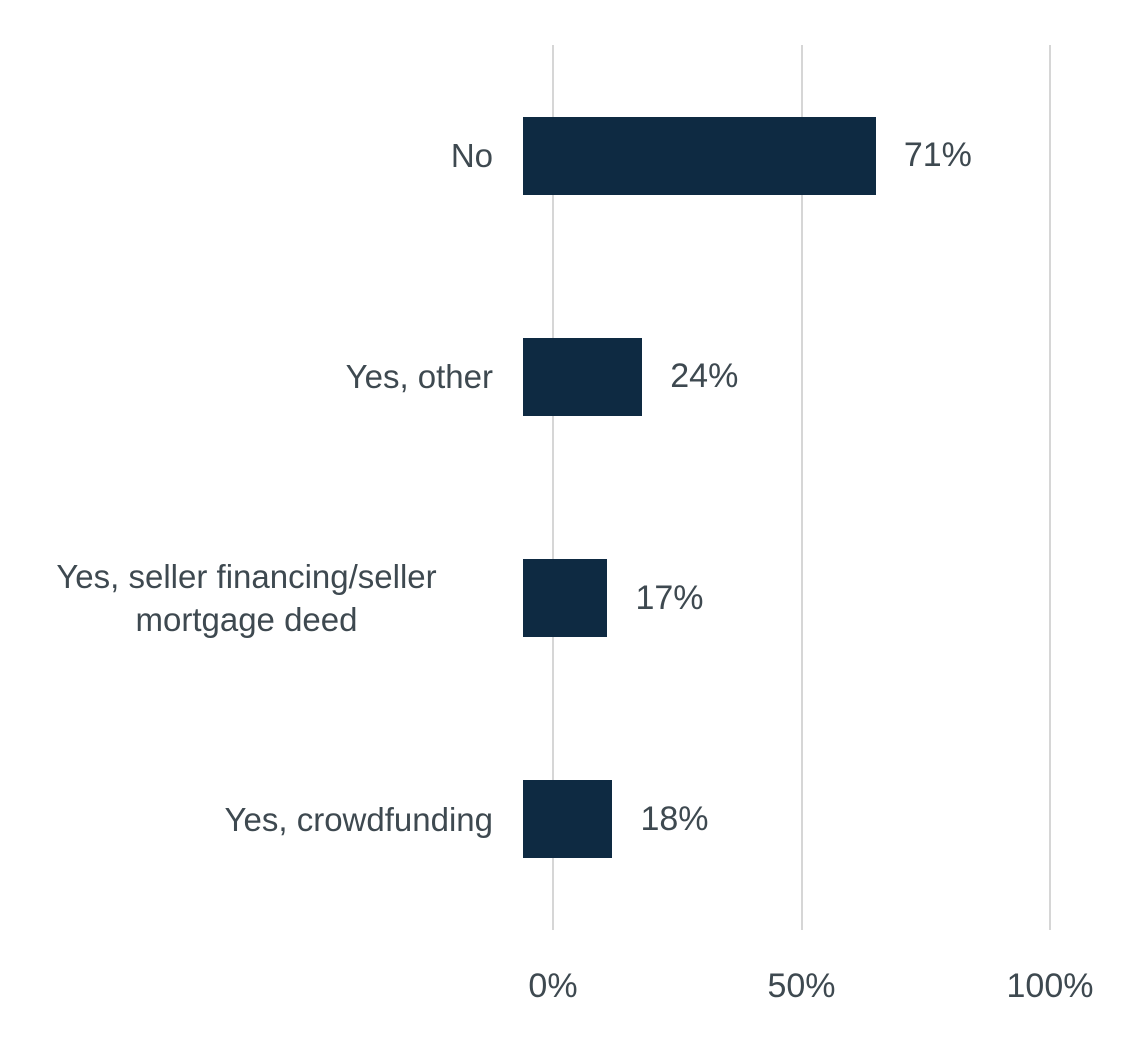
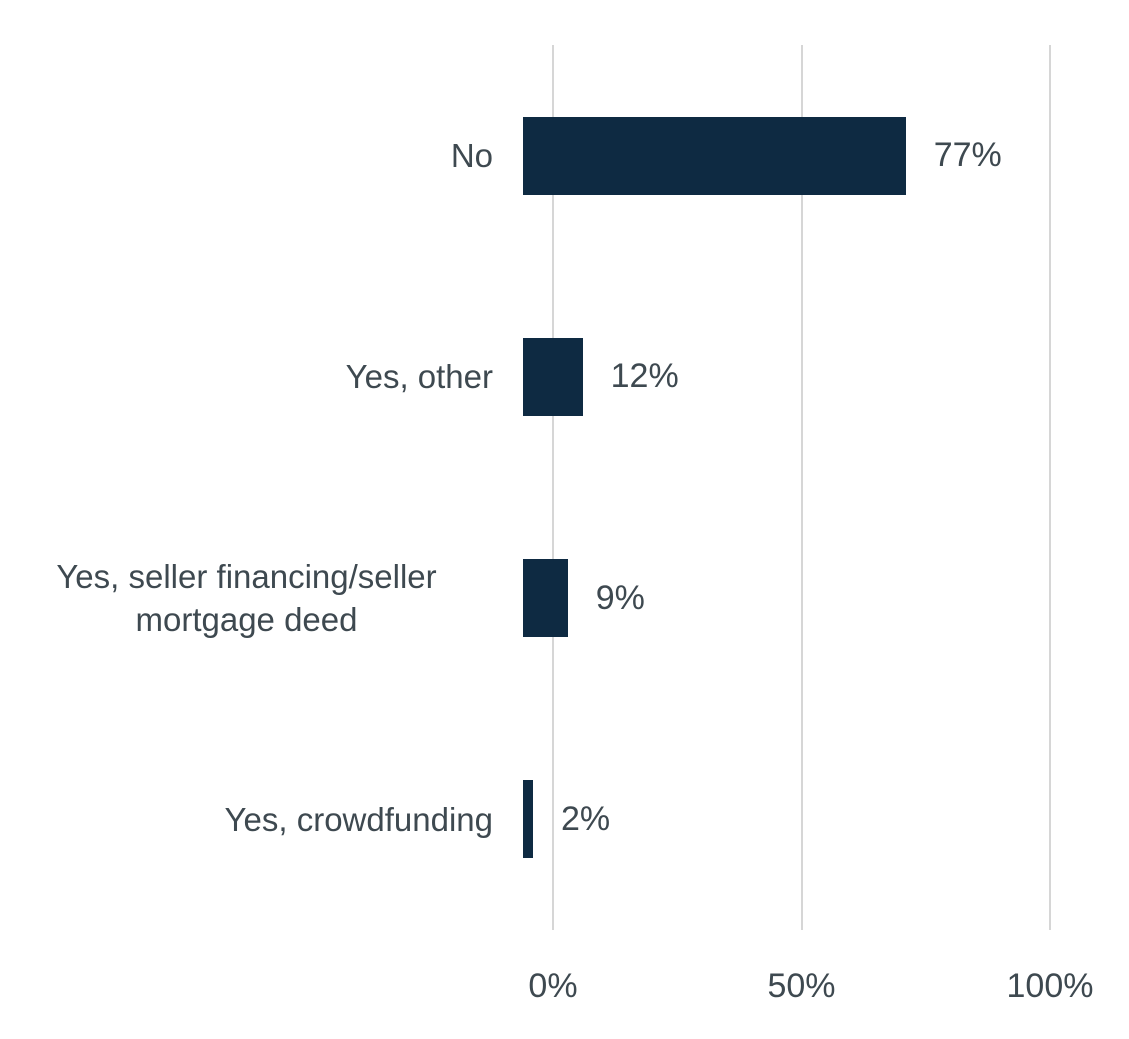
No: 71% -> 77%
Yes, other: 24% -> 12%
Yes, seller financing/seller mortgage deed: 17% -> 9%
Yes, crowdfunding: 18% -> 2%
